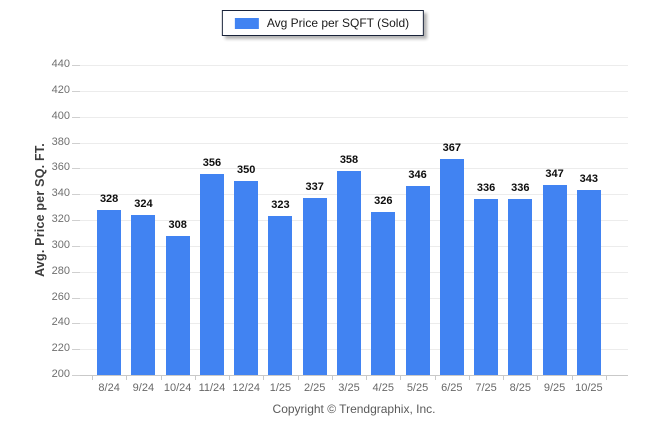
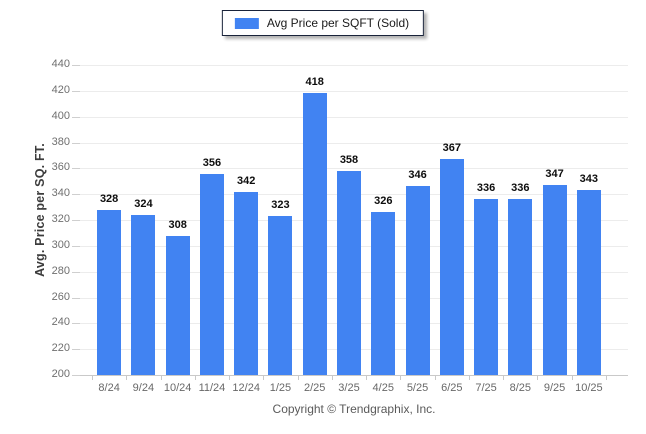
12/24: 350 -> 342
2/25: 337 -> 418
